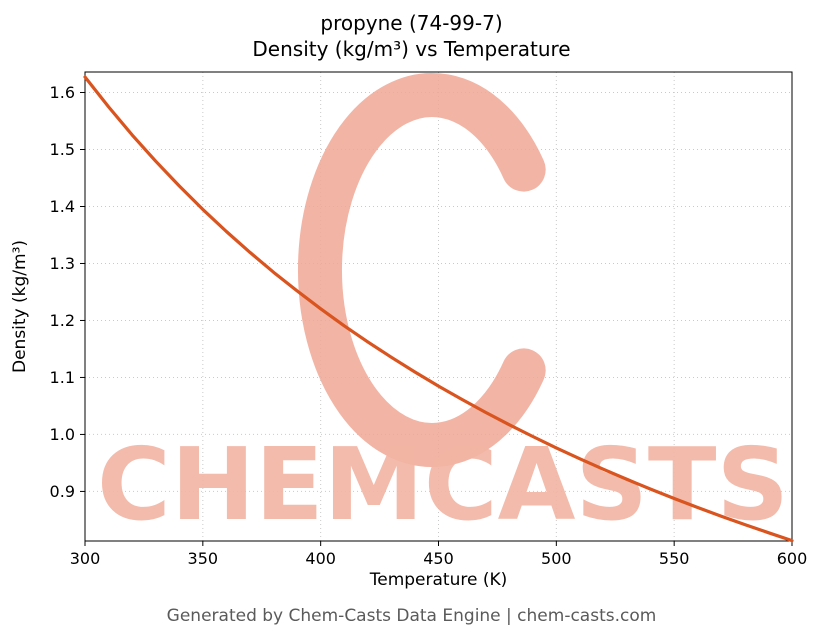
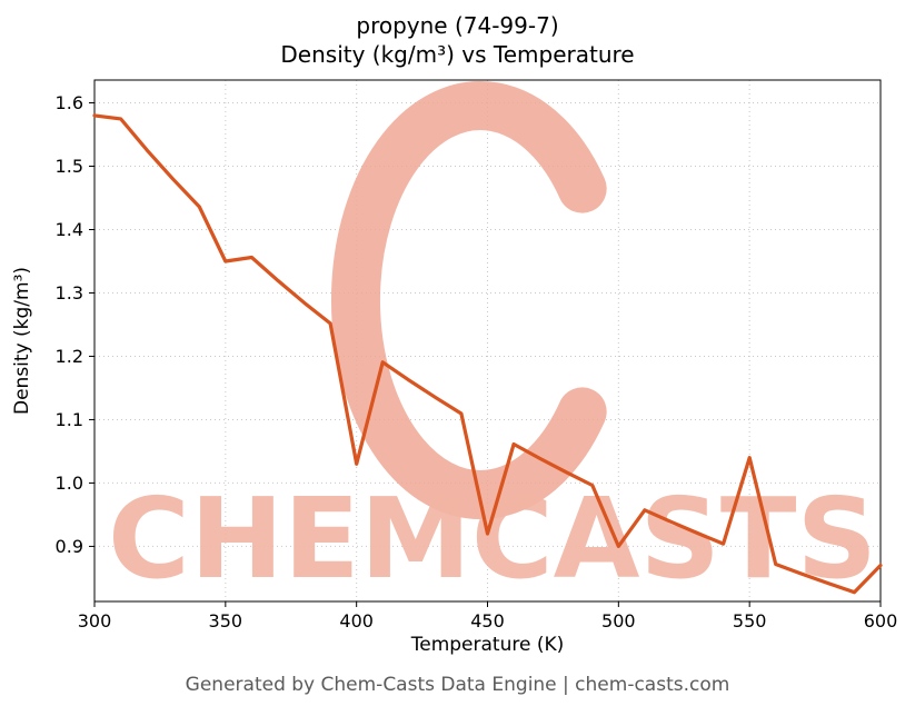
300: 1.63 -> 1.58
350: 1.39 -> 1.35
400: 1.22 -> 1.03
450: 1.08 -> 0.92
500: 0.98 -> 0.90
550: 0.89 -> 1.04
600: 0.81 -> 0.87
